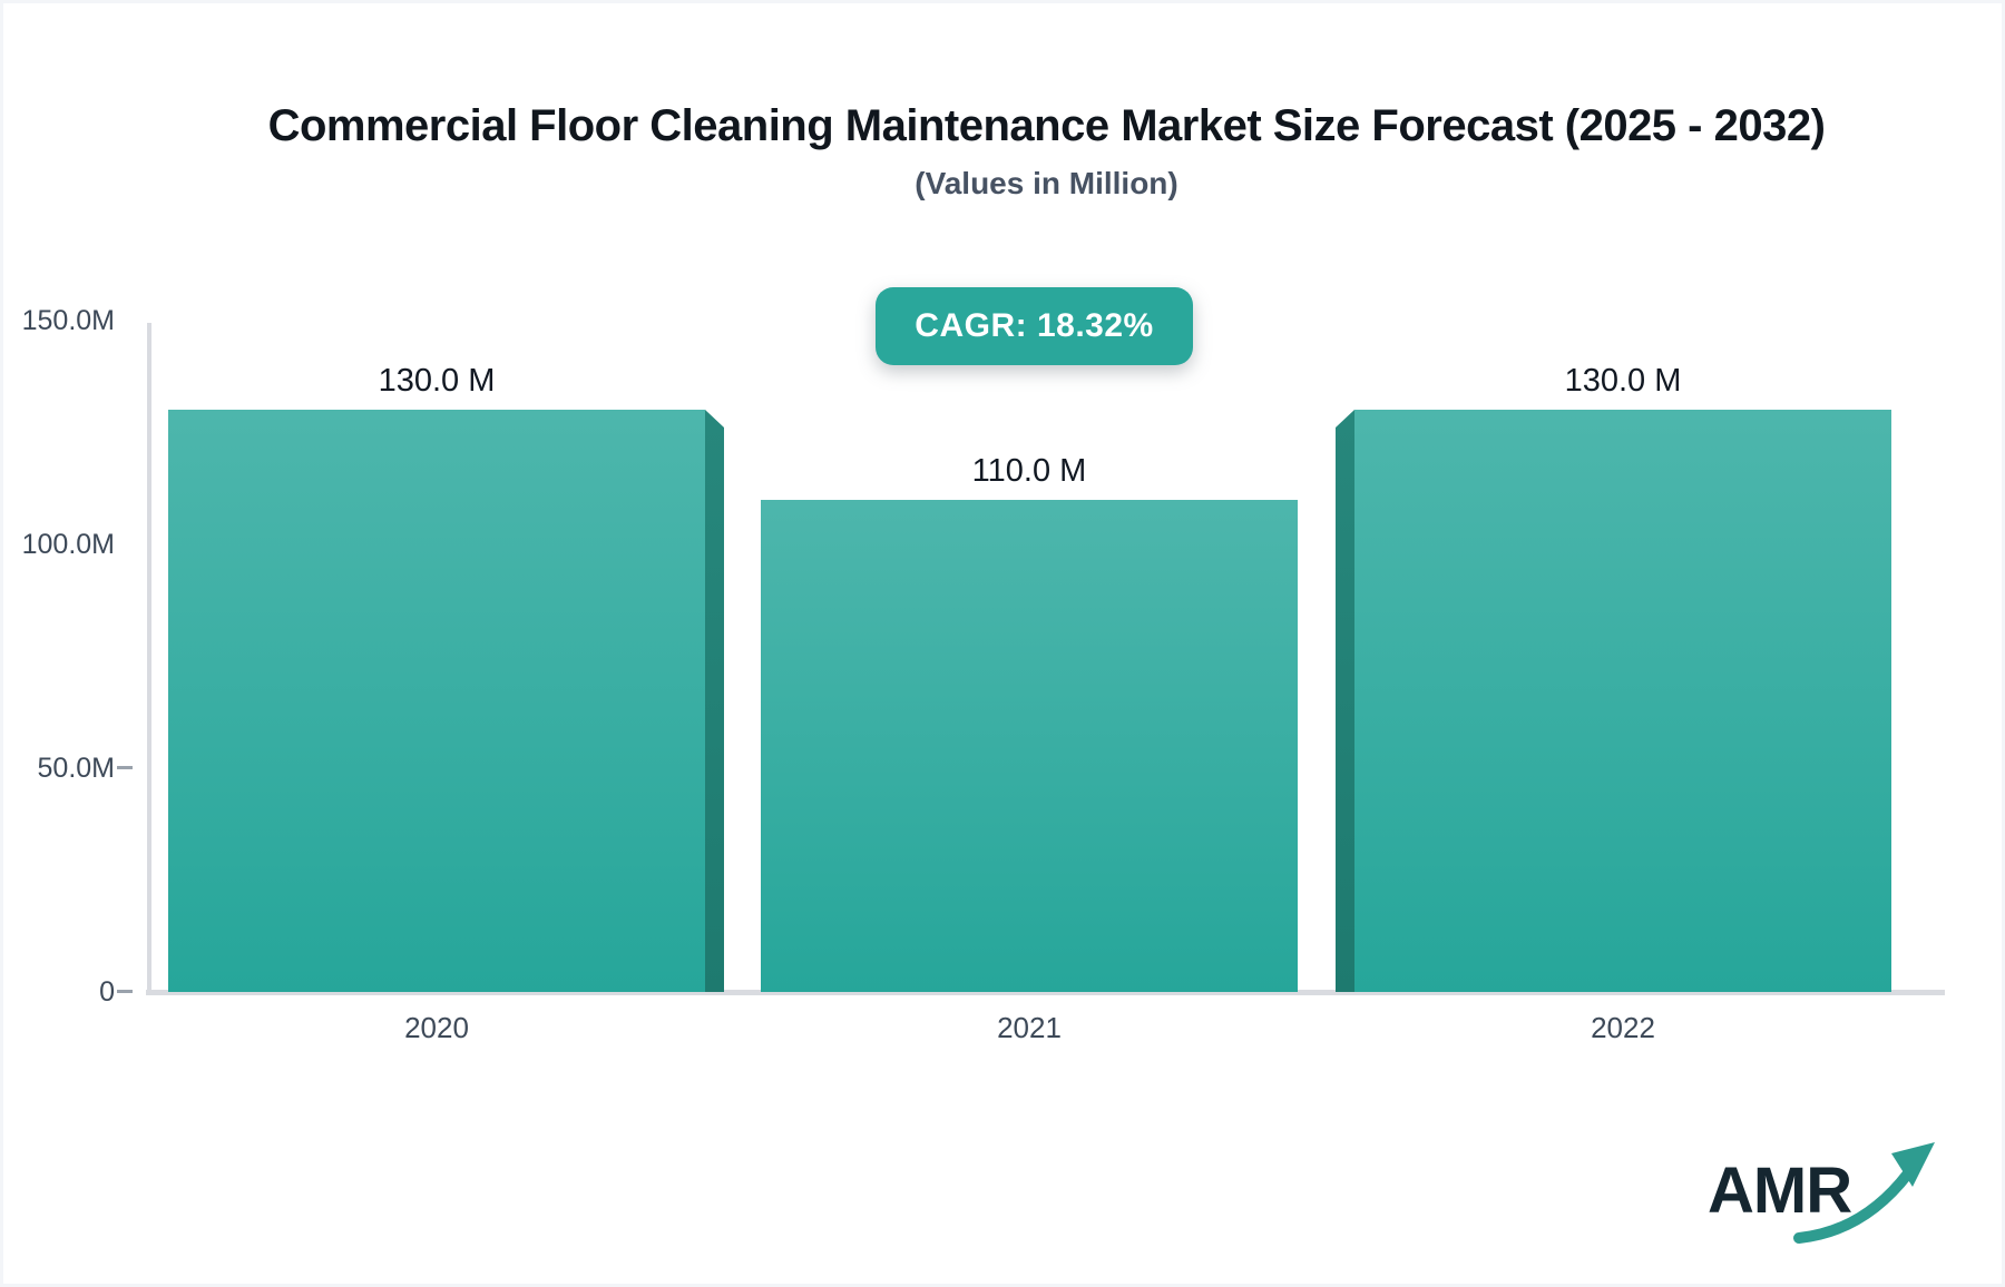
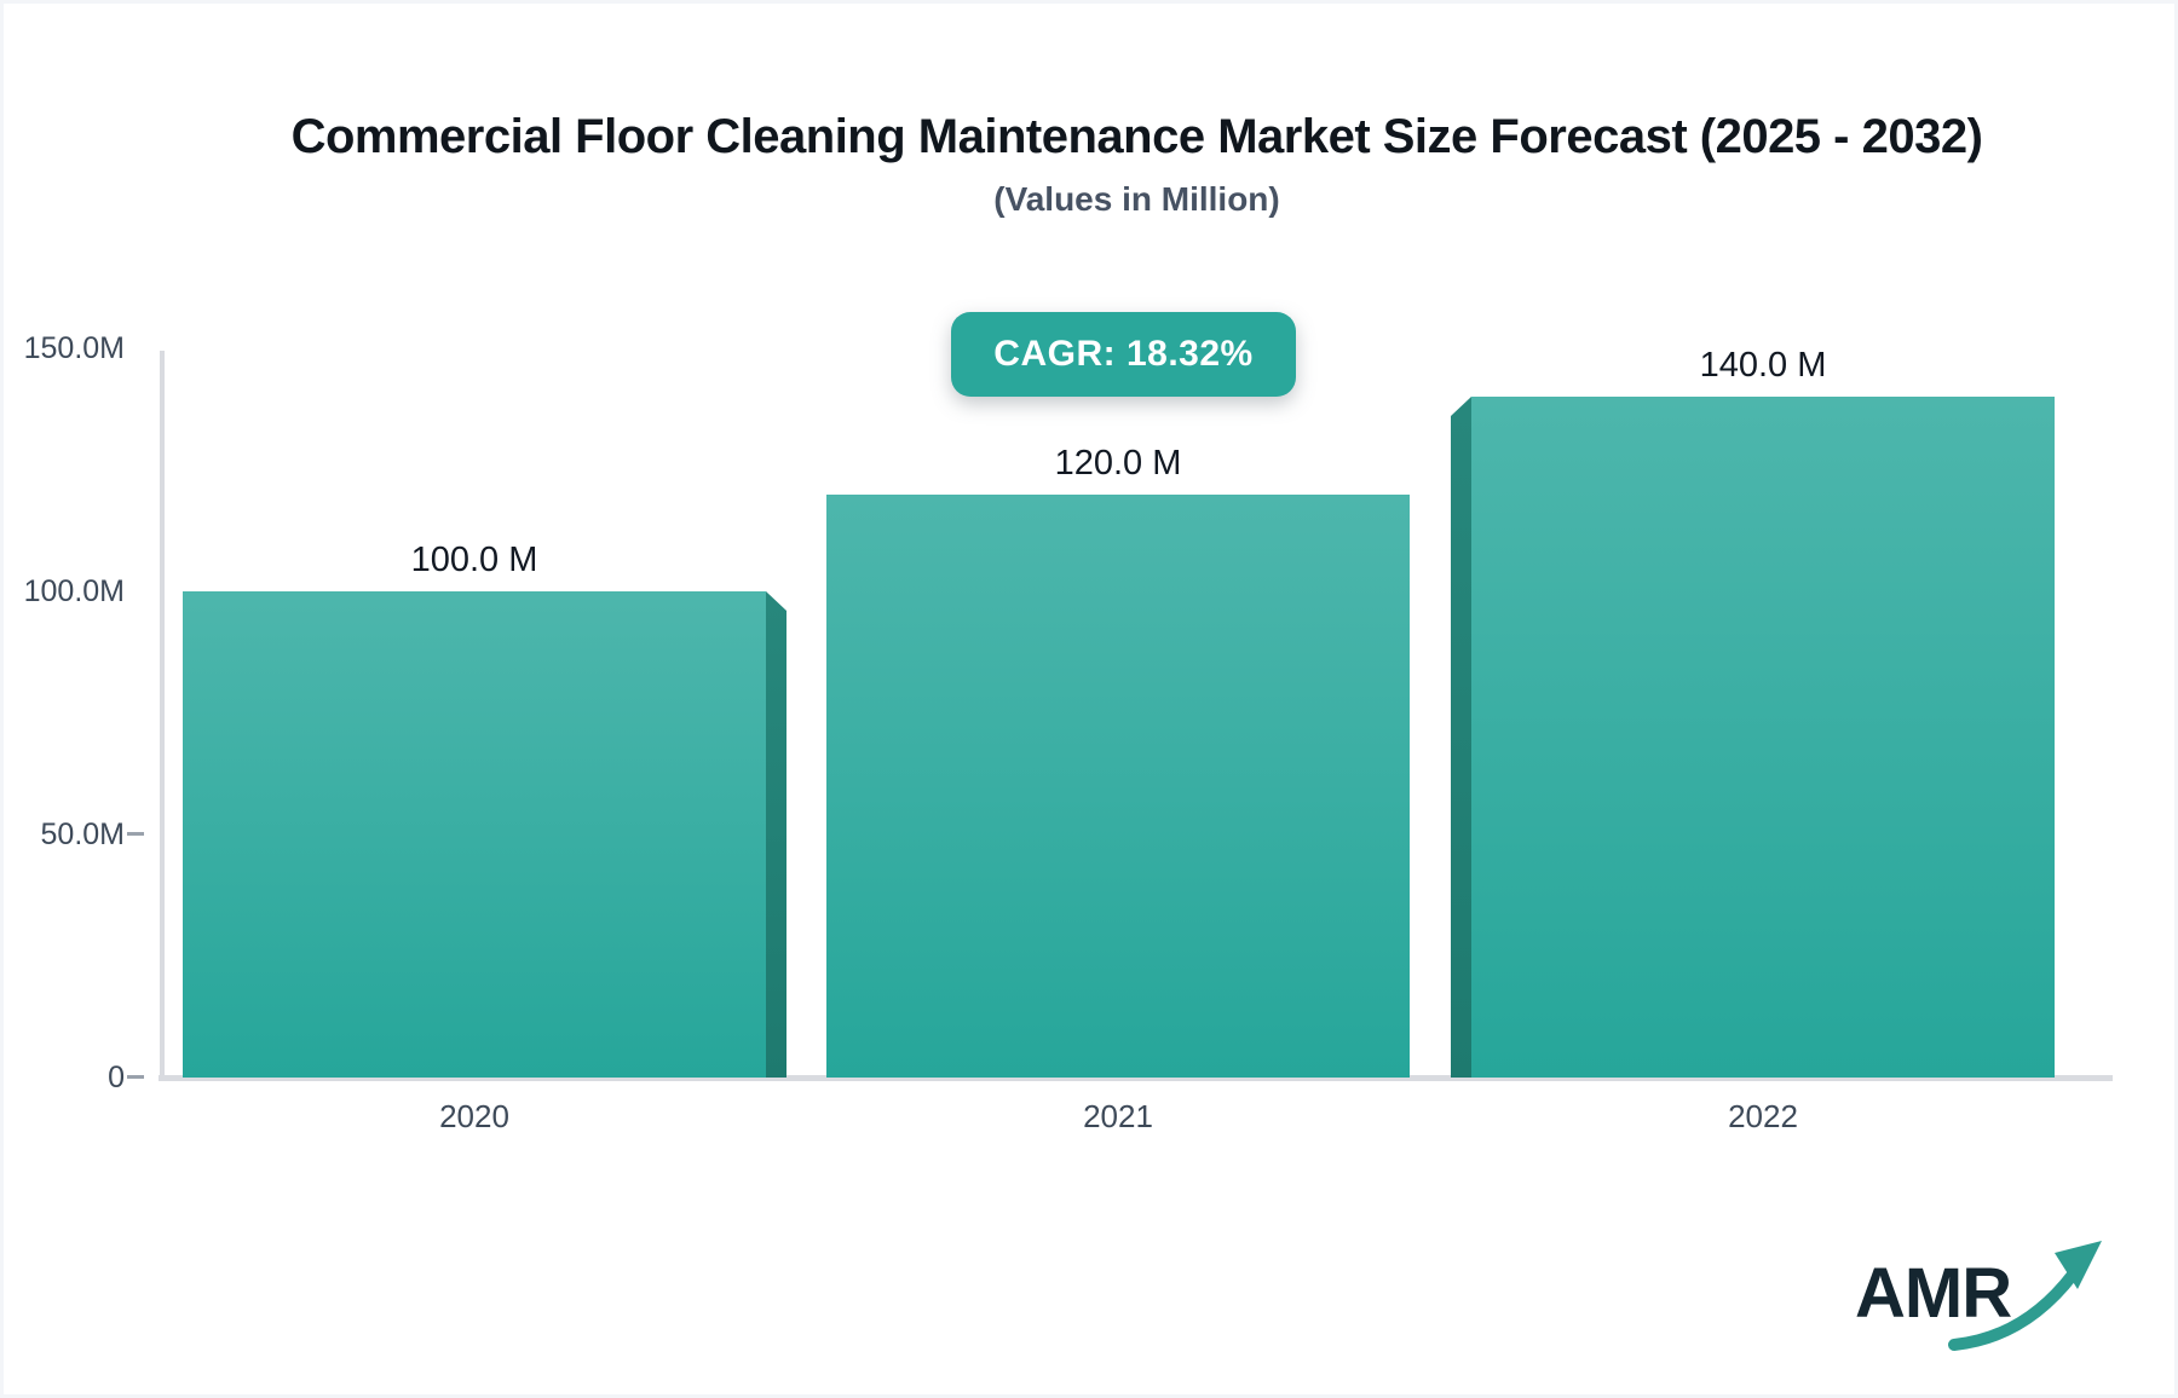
2020: 130.0 -> 100.0
2021: 110.0 -> 120.0
2022: 130.0 -> 140.0
